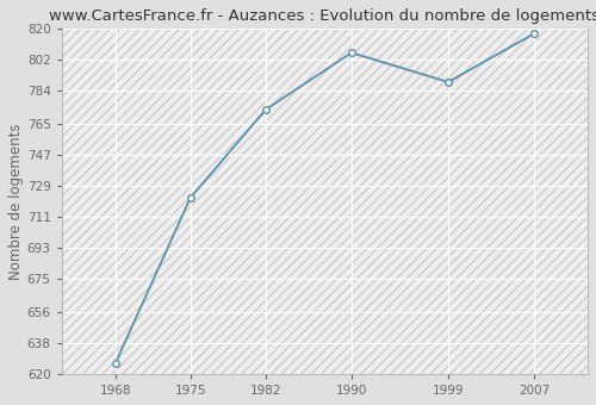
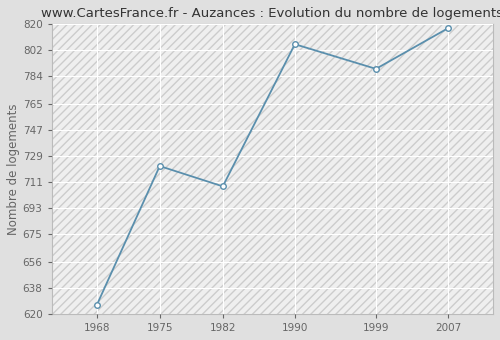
1982: 773 -> 708
